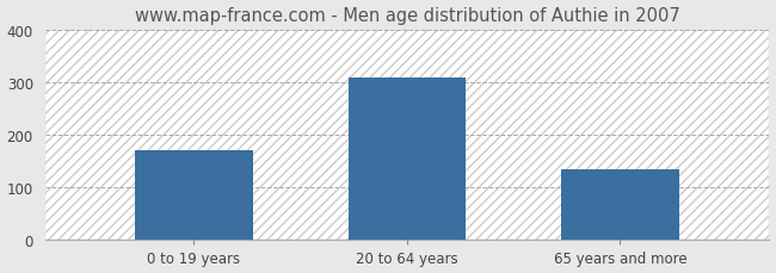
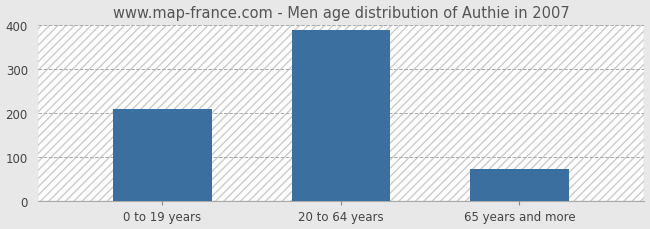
0 to 19 years: 170 -> 210
20 to 64 years: 310 -> 388
65 years and more: 135 -> 73
